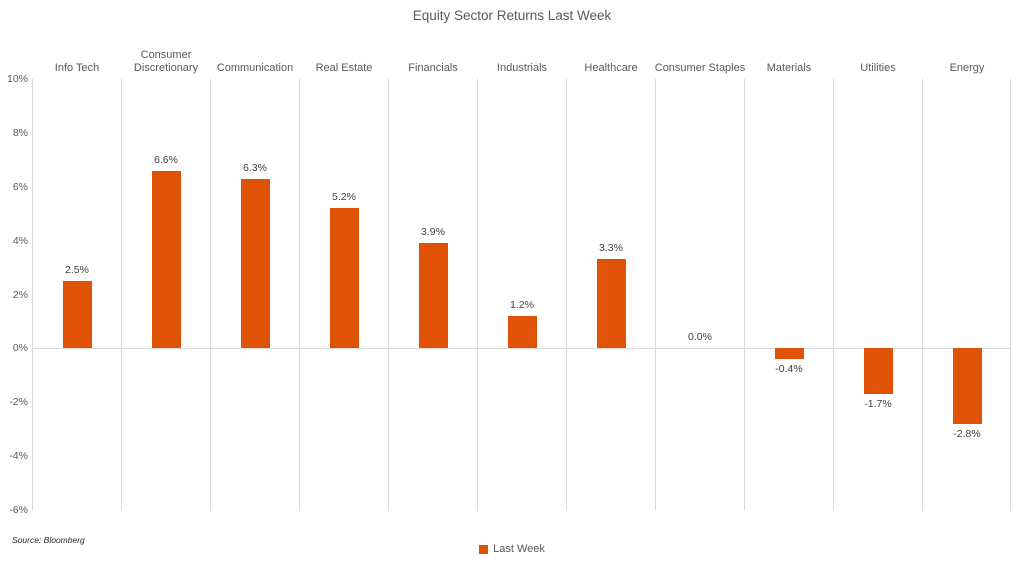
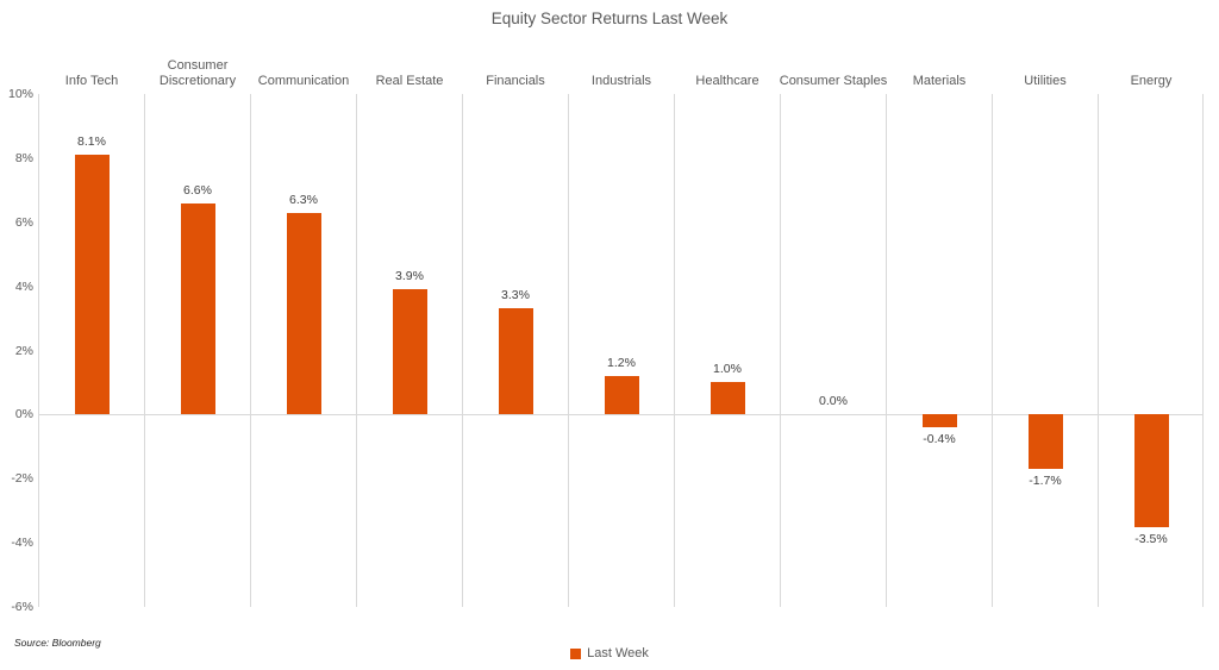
Info Tech: 2.5% -> 8.1%
Real Estate: 5.2% -> 3.9%
Financials: 3.9% -> 3.3%
Healthcare: 3.3% -> 1.0%
Energy: -2.8% -> -3.5%
